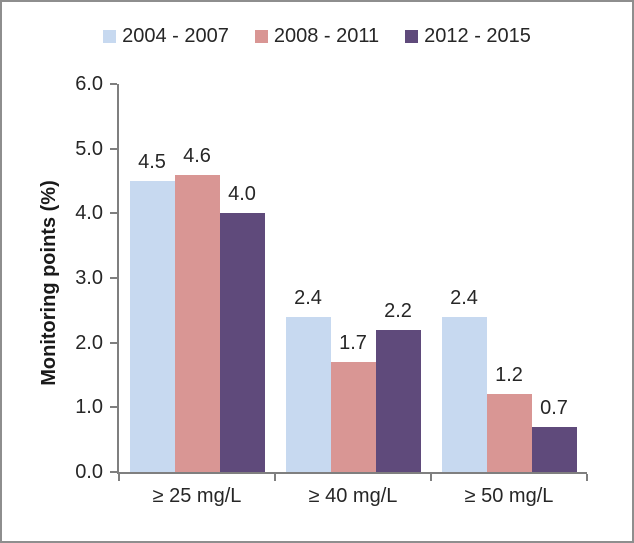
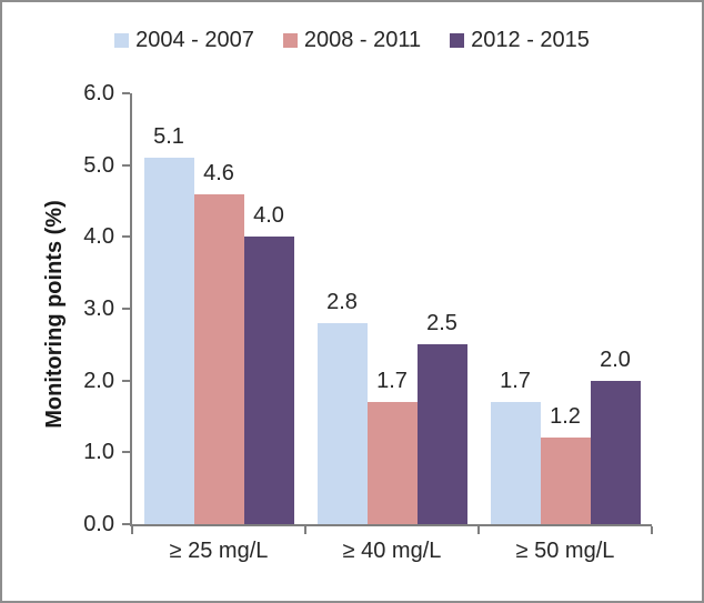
2004 - 2007/≥ 25 mg/L: 4.5 -> 5.1
2004 - 2007/≥ 40 mg/L: 2.4 -> 2.8
2012 - 2015/≥ 40 mg/L: 2.2 -> 2.5
2004 - 2007/≥ 50 mg/L: 2.4 -> 1.7
2012 - 2015/≥ 50 mg/L: 0.7 -> 2.0
